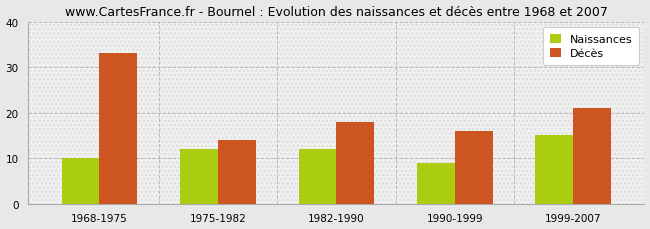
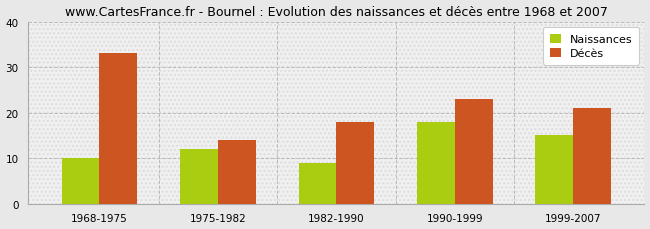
Naissances/1982-1990: 12 -> 9
Naissances/1990-1999: 9 -> 18
Décès/1990-1999: 16 -> 23
